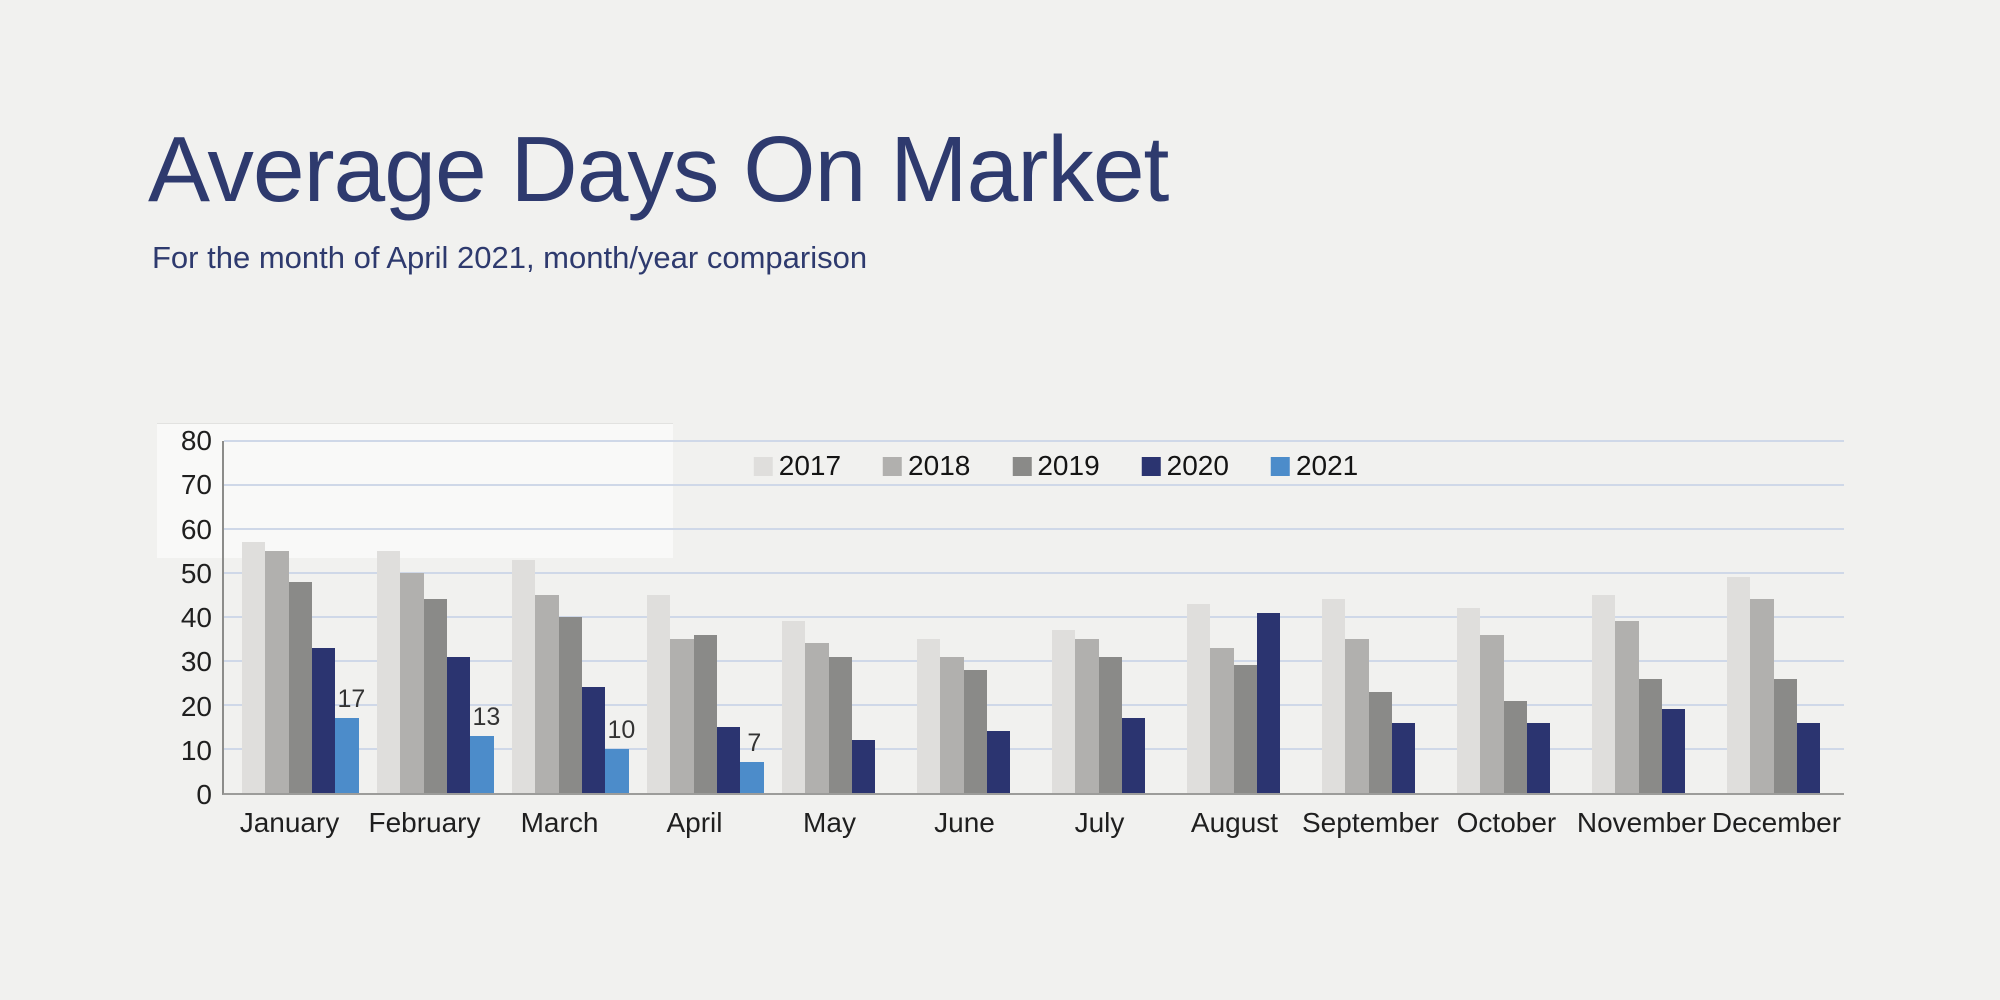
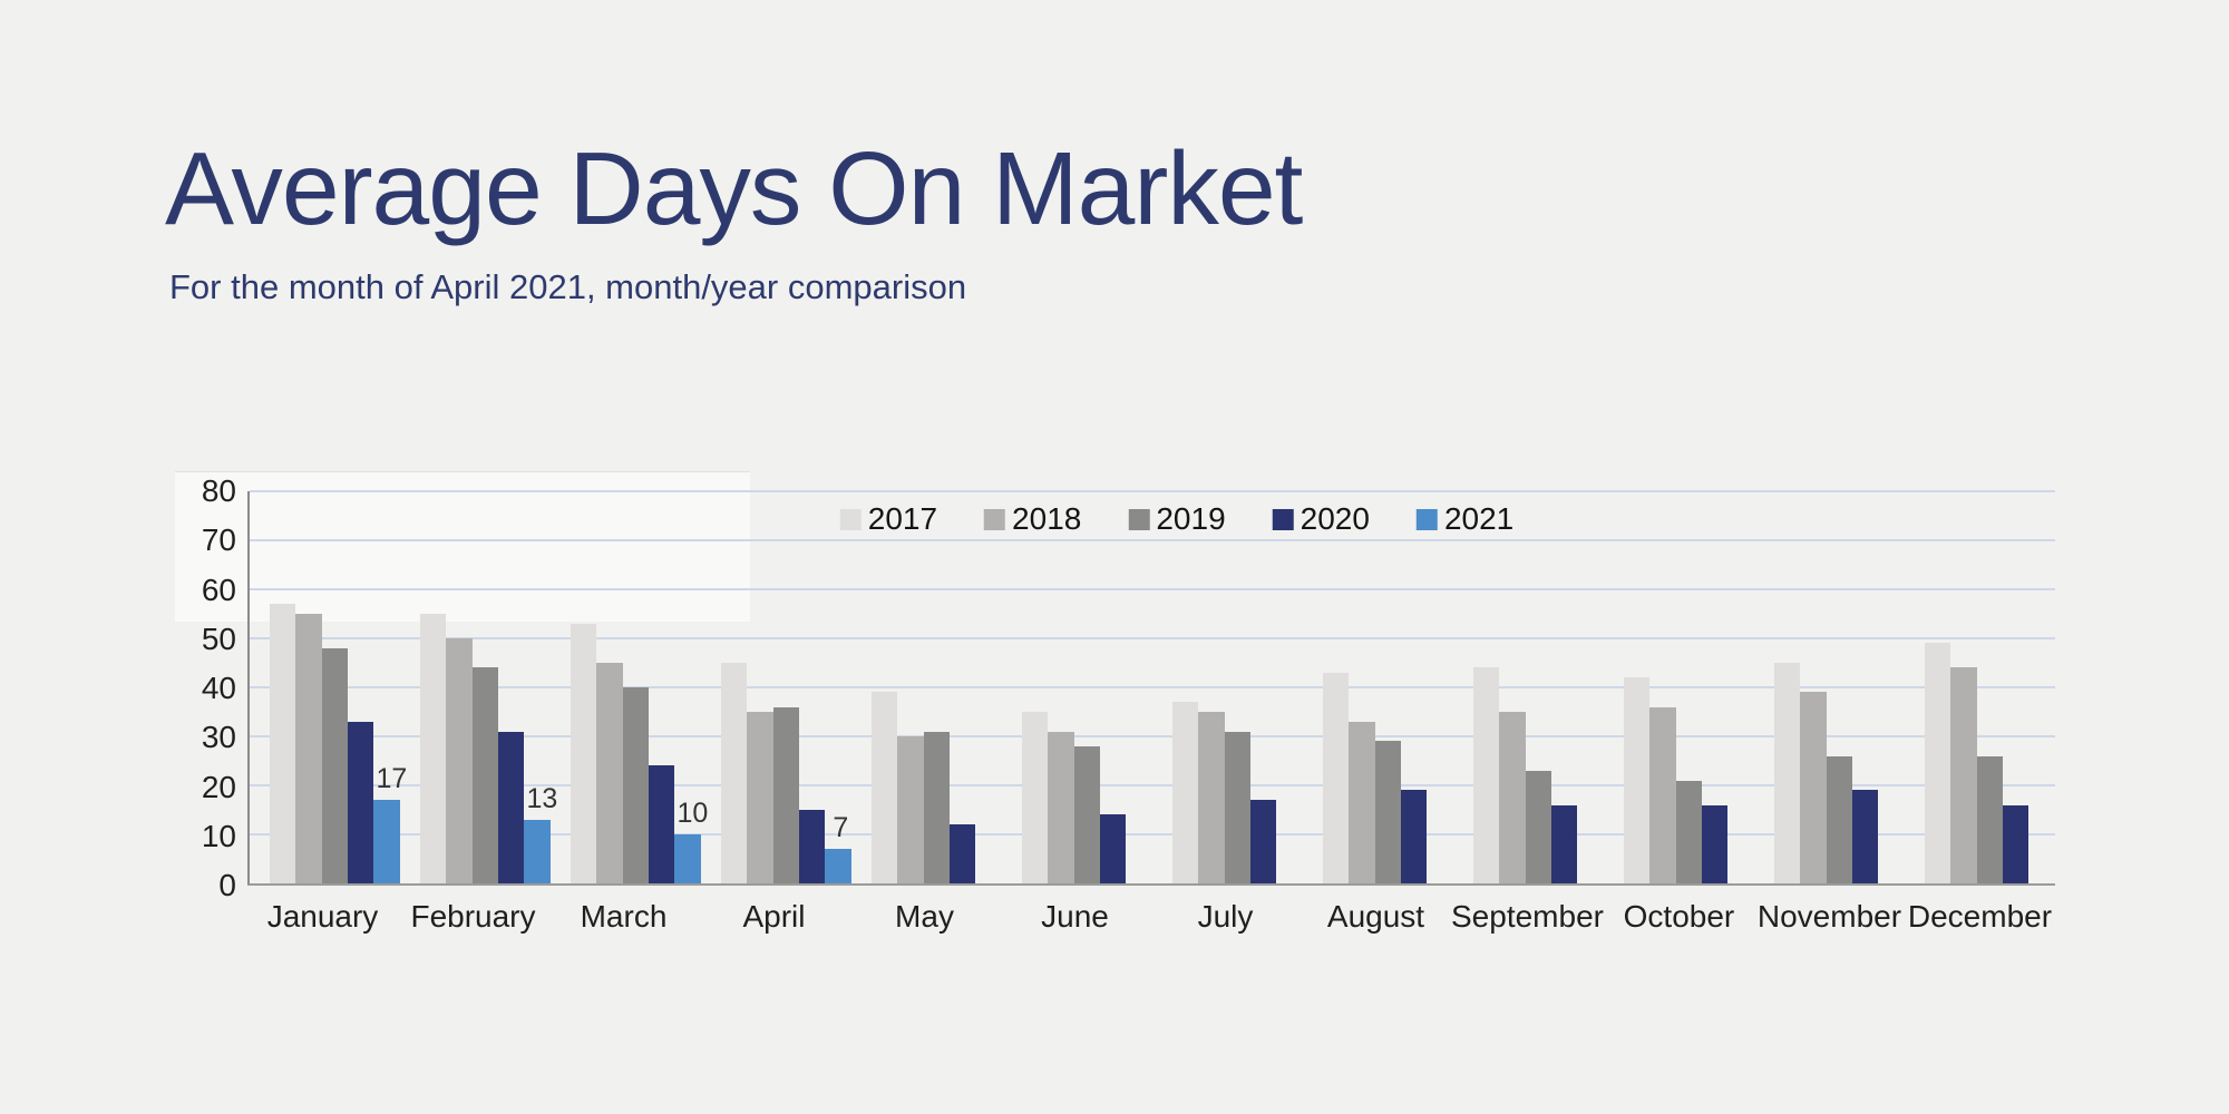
2018/May: 34 -> 30
2020/August: 41 -> 19
